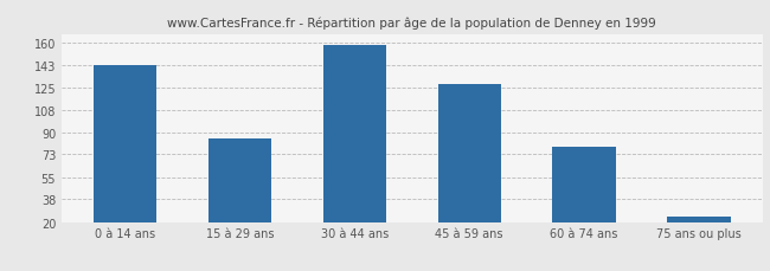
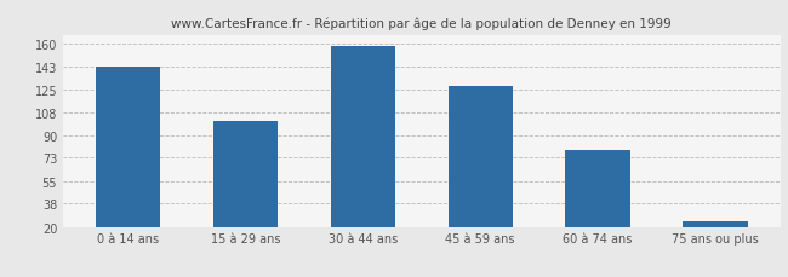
15 à 29 ans: 85 -> 101
